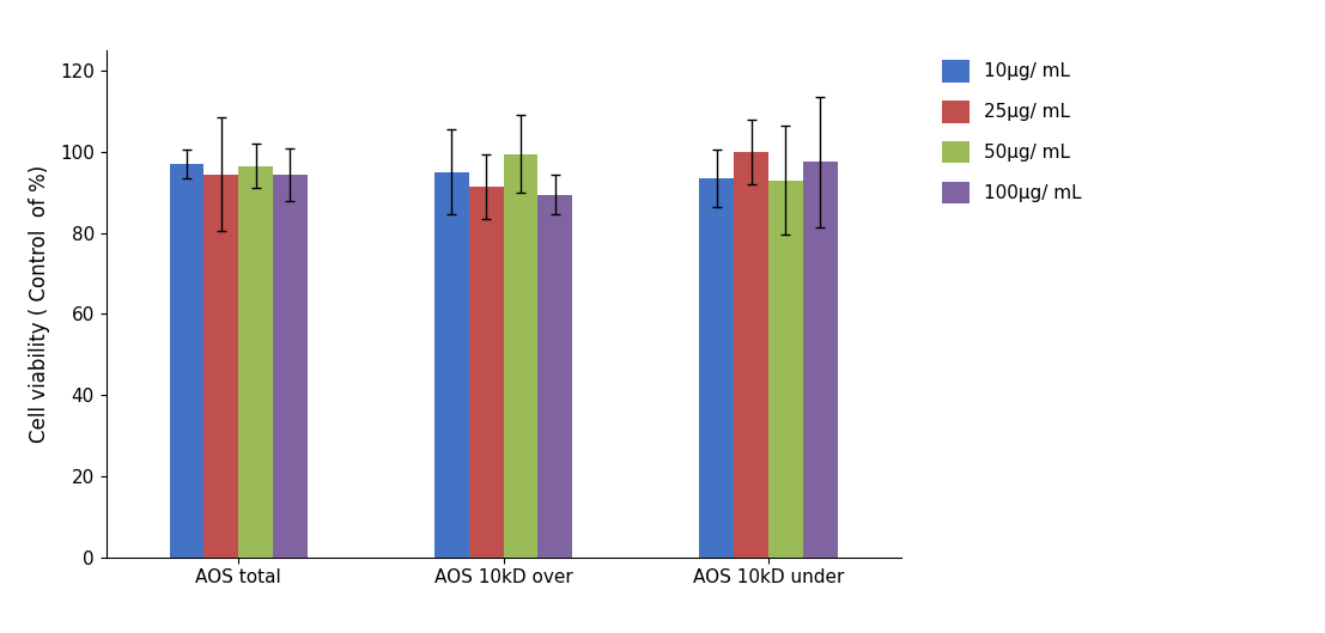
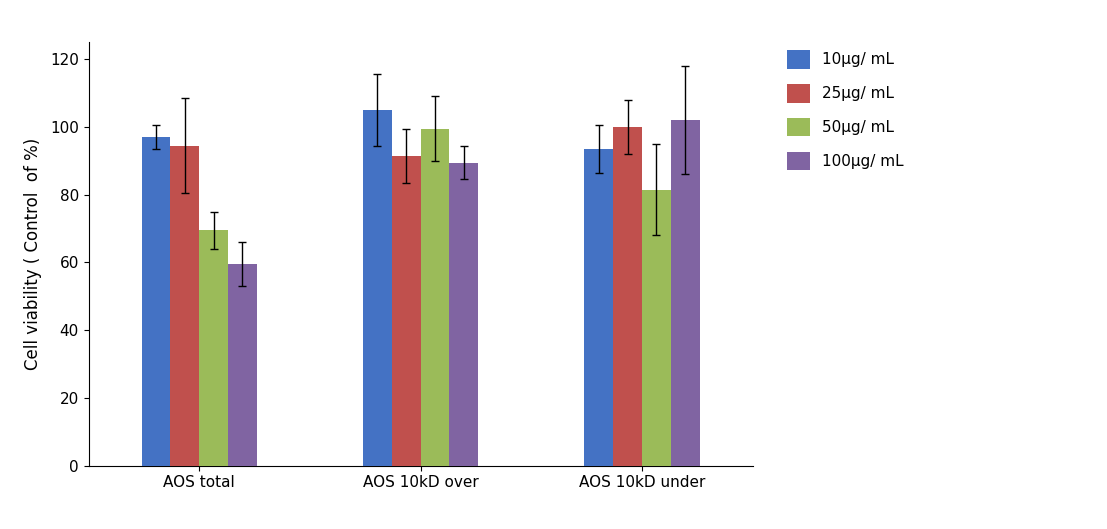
50μg/ mL/AOS total: 96.5 -> 69.5
100μg/ mL/AOS total: 94.5 -> 59.5
10μg/ mL/AOS 10kD over: 95.0 -> 105.0
50μg/ mL/AOS 10kD under: 93.0 -> 81.5
100μg/ mL/AOS 10kD under: 97.5 -> 102.0
